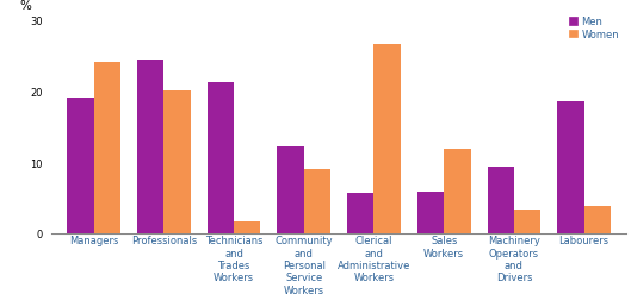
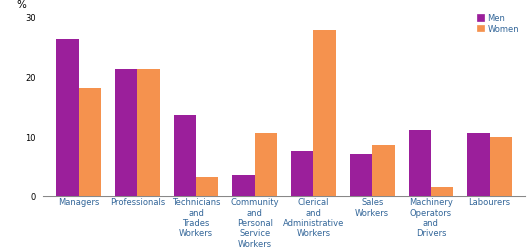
Men/Managers: 19.0 -> 26.2
Women/Managers: 24.0 -> 18.0
Men/Professionals: 24.4 -> 21.2
Women/Professionals: 20.0 -> 21.2
Men/Technicians and Trades Workers: 21.2 -> 13.5
Women/Technicians and Trades Workers: 1.6 -> 3.2
Men/Community and Personal Service Workers: 12.2 -> 3.5
Women/Community and Personal Service Workers: 9.0 -> 10.5
Men/Clerical and Administrative Workers: 5.6 -> 7.5
Women/Clerical and Administrative Workers: 26.6 -> 27.8
Men/Sales Workers: 5.8 -> 7.0
Women/Sales Workers: 11.8 -> 8.5
Men/Machinery Operators and Drivers: 9.4 -> 11.0
Women/Machinery Operators and Drivers: 3.4 -> 1.5
Men/Labourers: 18.6 -> 10.5
Women/Labourers: 3.8 -> 9.8
